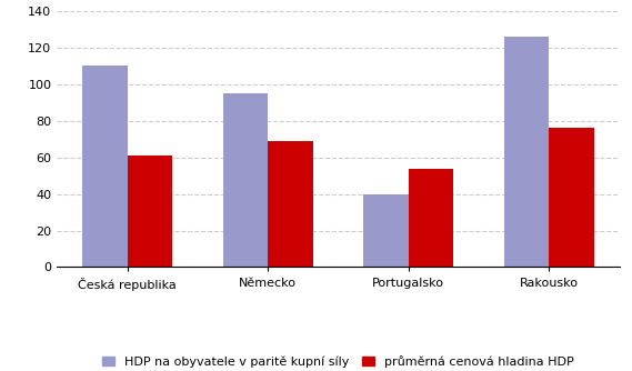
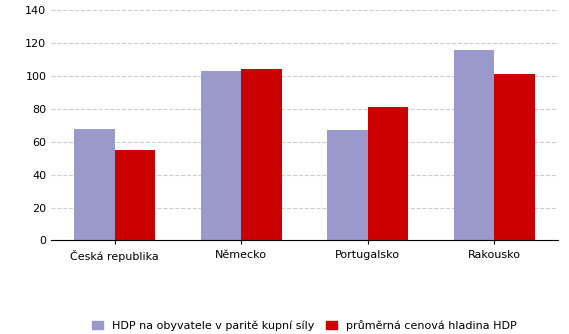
HDP na obyvatele v paritě kupní síly/Česká republika: 110 -> 68
průměrná cenová hladina HDP/Česká republika: 61 -> 55
HDP na obyvatele v paritě kupní síly/Německo: 95 -> 103
průměrná cenová hladina HDP/Německo: 69 -> 104
HDP na obyvatele v paritě kupní síly/Portugalsko: 40 -> 67
průměrná cenová hladina HDP/Portugalsko: 54 -> 81
HDP na obyvatele v paritě kupní síly/Rakousko: 126 -> 116
průměrná cenová hladina HDP/Rakousko: 76 -> 101
